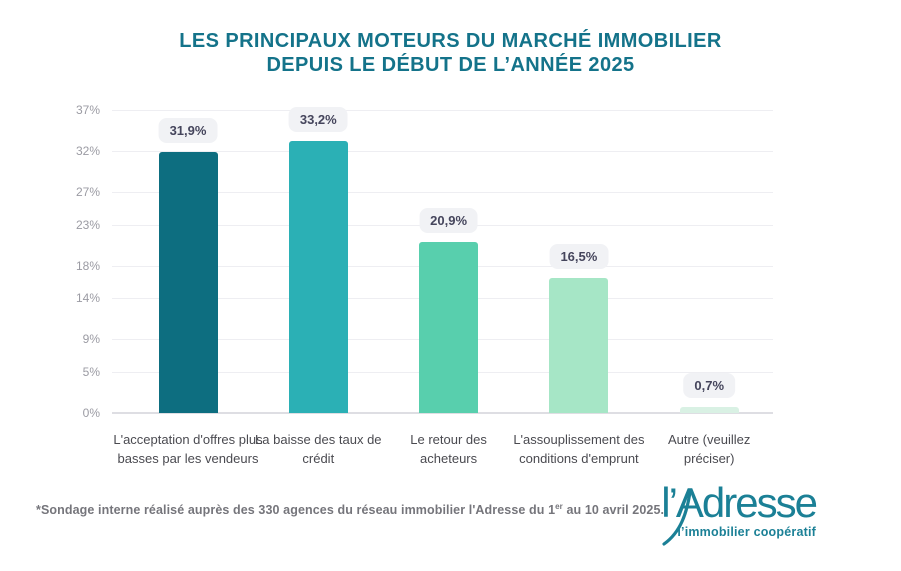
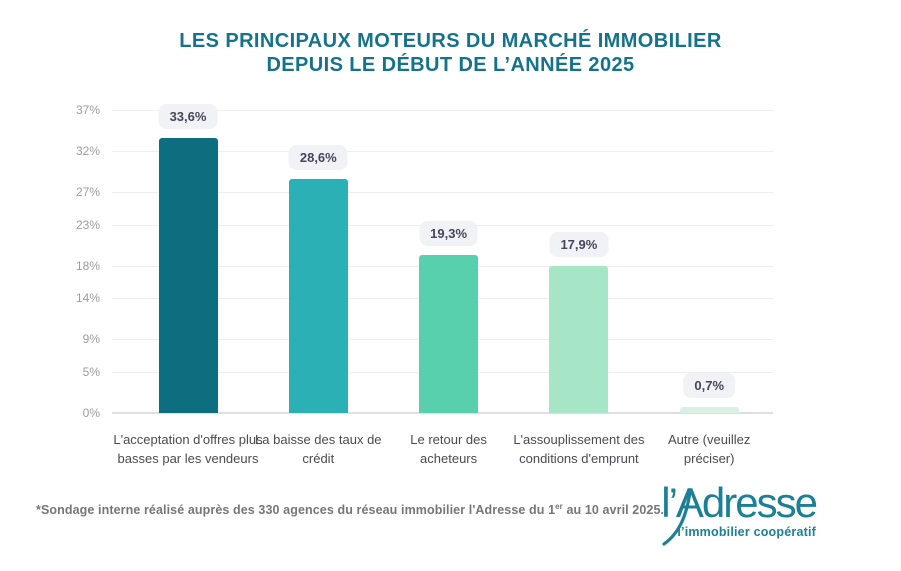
L'acceptation d'offres plus basses par les vendeurs: 31,9% -> 33,6%
La baisse des taux de crédit: 33,2% -> 28,6%
Le retour des acheteurs: 20,9% -> 19,3%
L'assouplissement des conditions d'emprunt: 16,5% -> 17,9%
